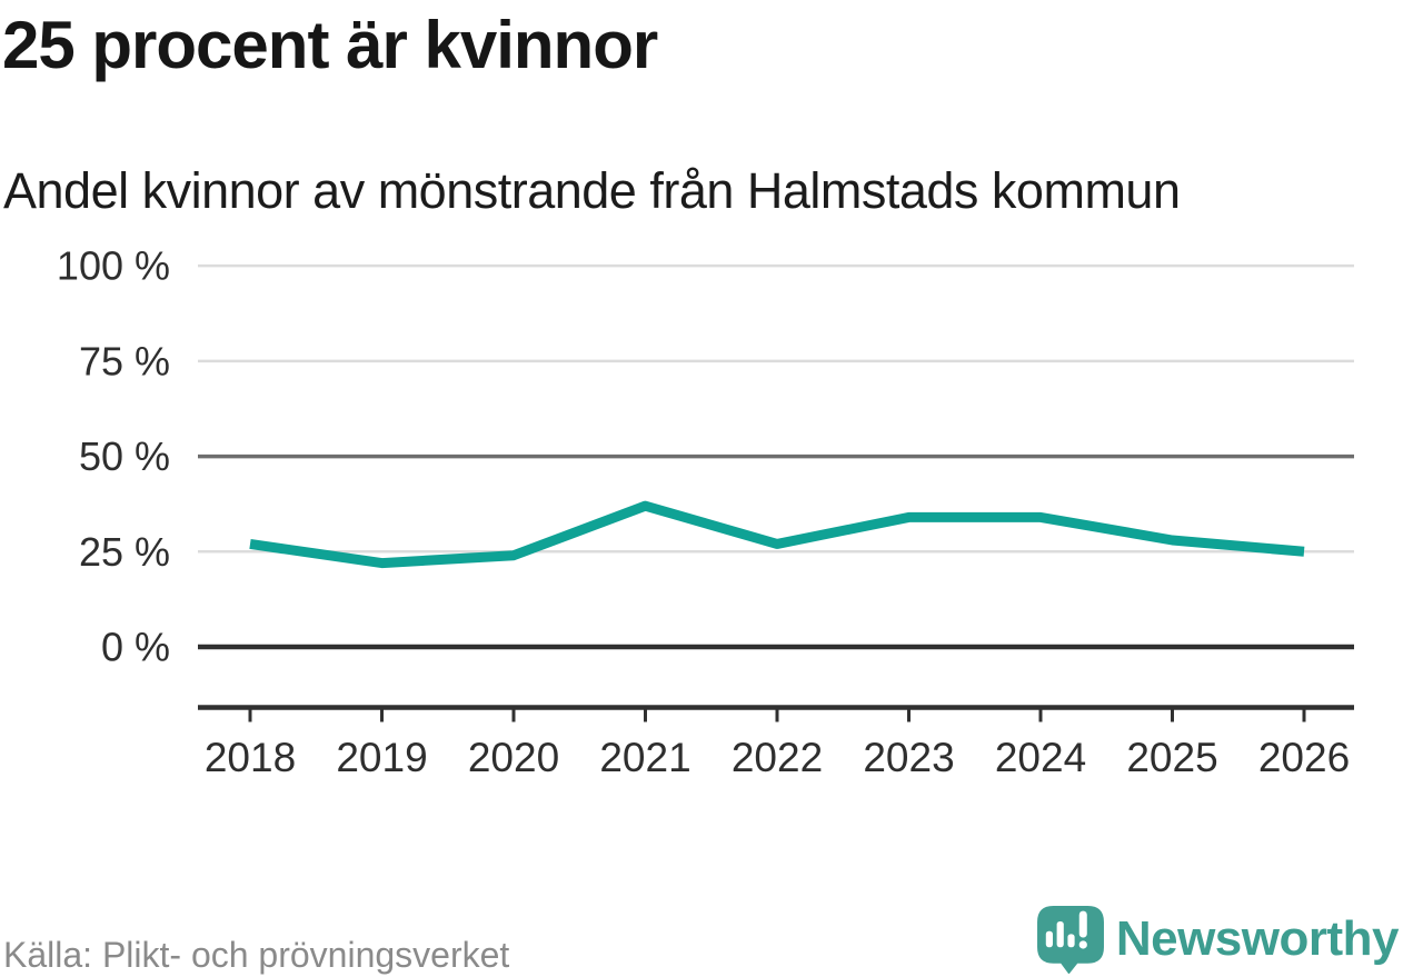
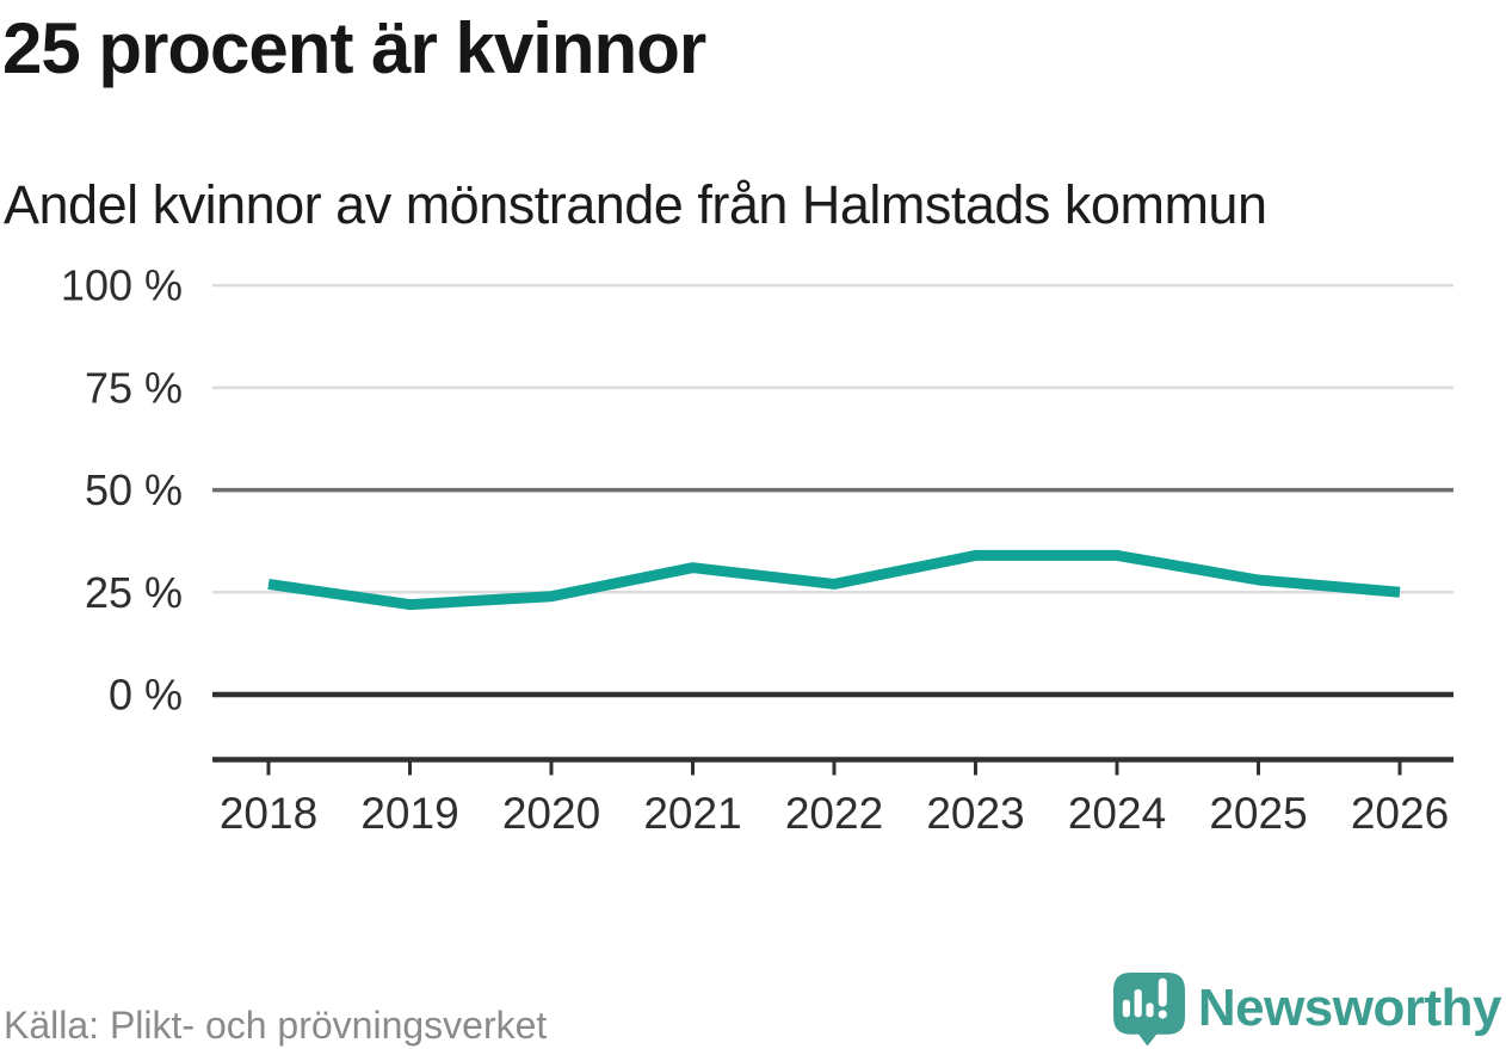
2021: 37% -> 31%
